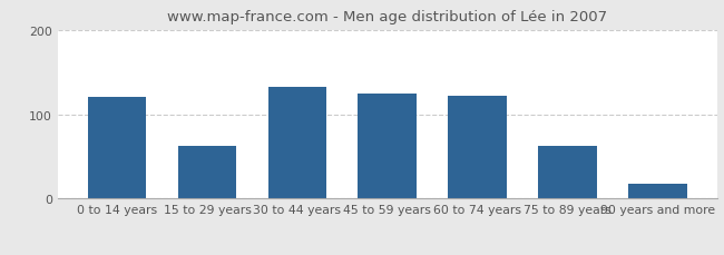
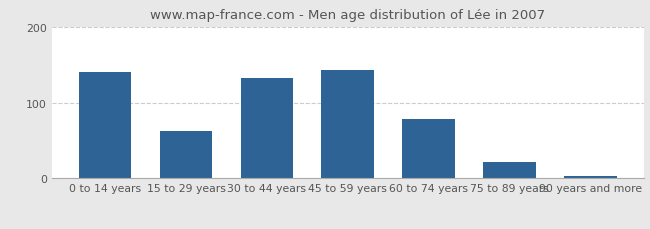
0 to 14 years: 120 -> 140
45 to 59 years: 124 -> 143
60 to 74 years: 122 -> 78
75 to 89 years: 62 -> 22
90 years and more: 18 -> 3
